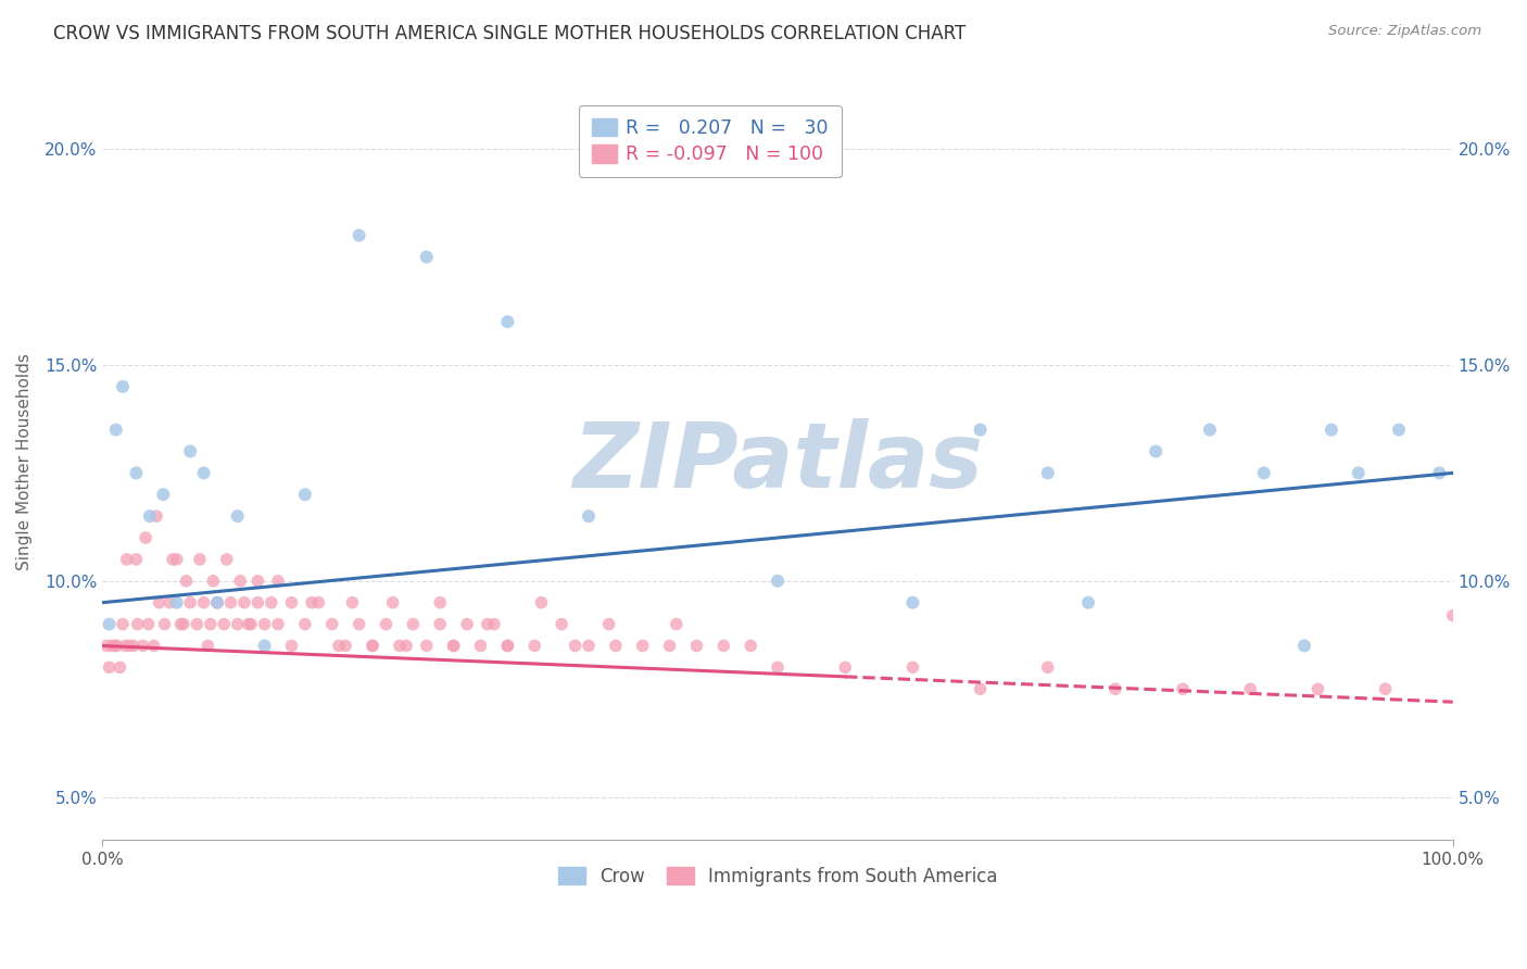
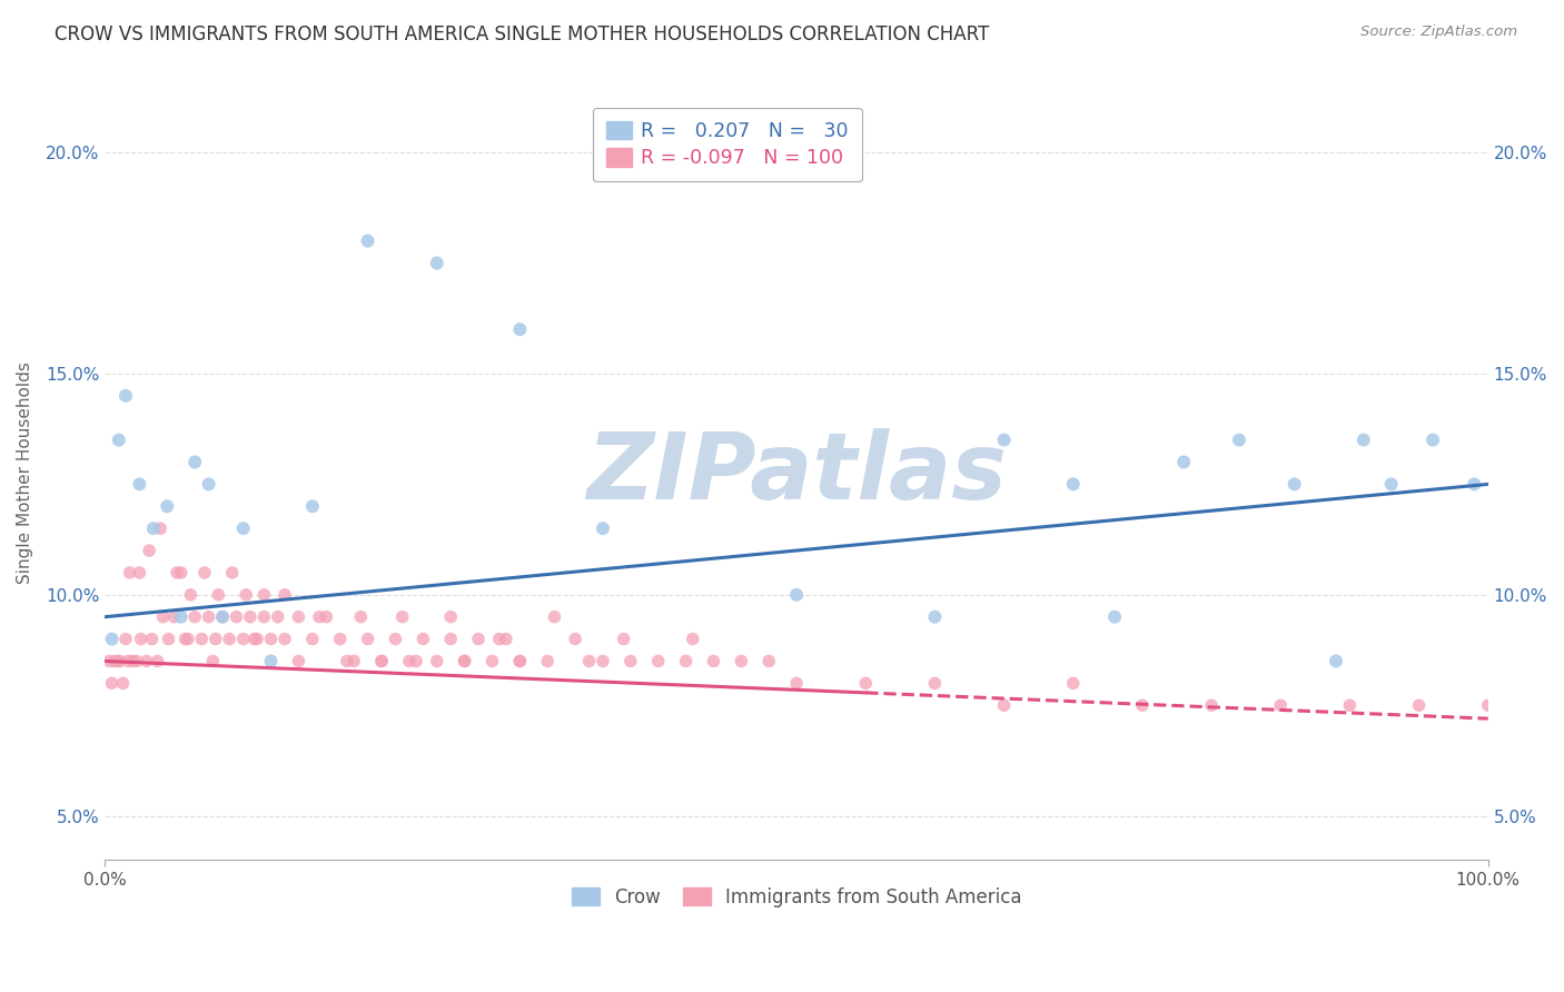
Immigrants from South America/100.0%: 9.2% -> 7.5%
